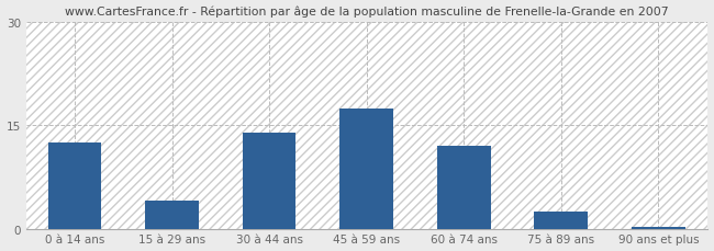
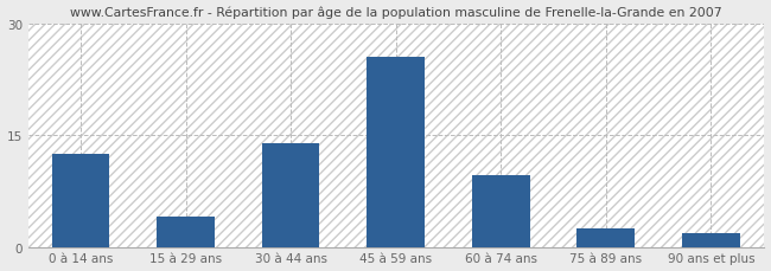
45 à 59 ans: 17.5 -> 25.6
60 à 74 ans: 12.0 -> 9.6
90 ans et plus: 0.3 -> 1.8
